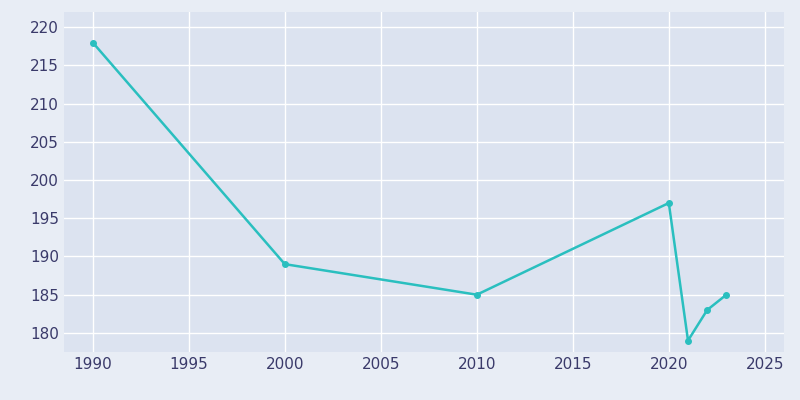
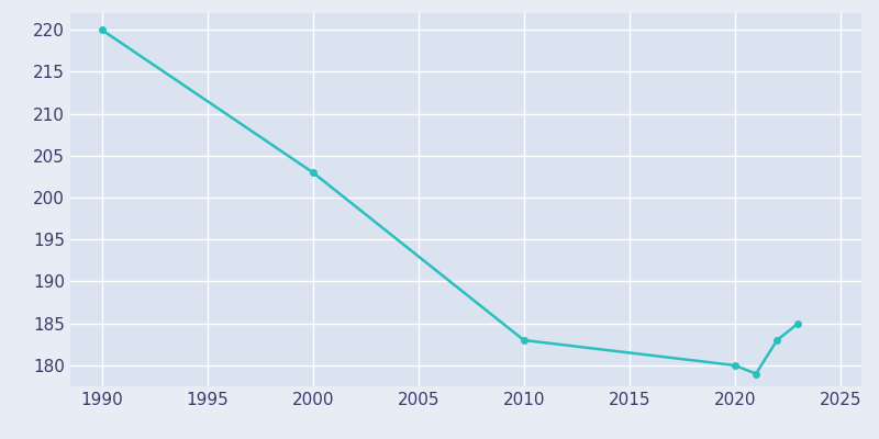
1990: 218 -> 220
2000: 189 -> 203
2010: 185 -> 183
2020: 197 -> 180
